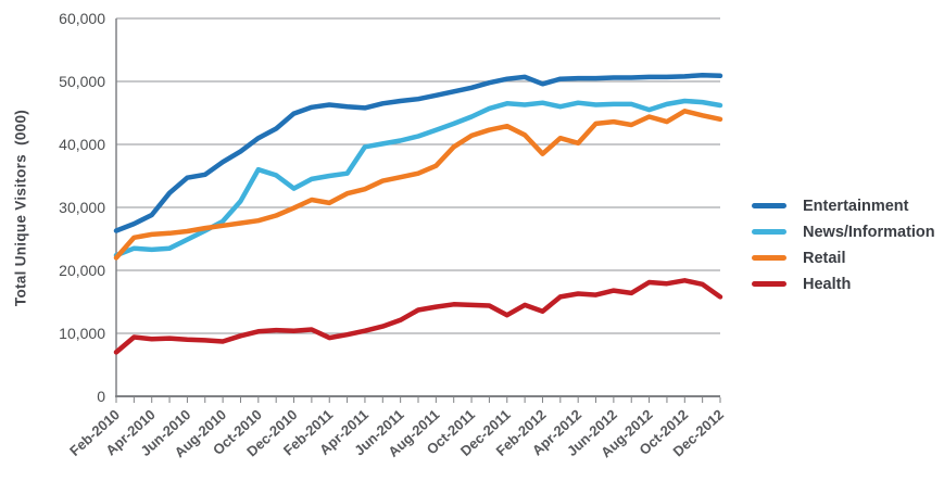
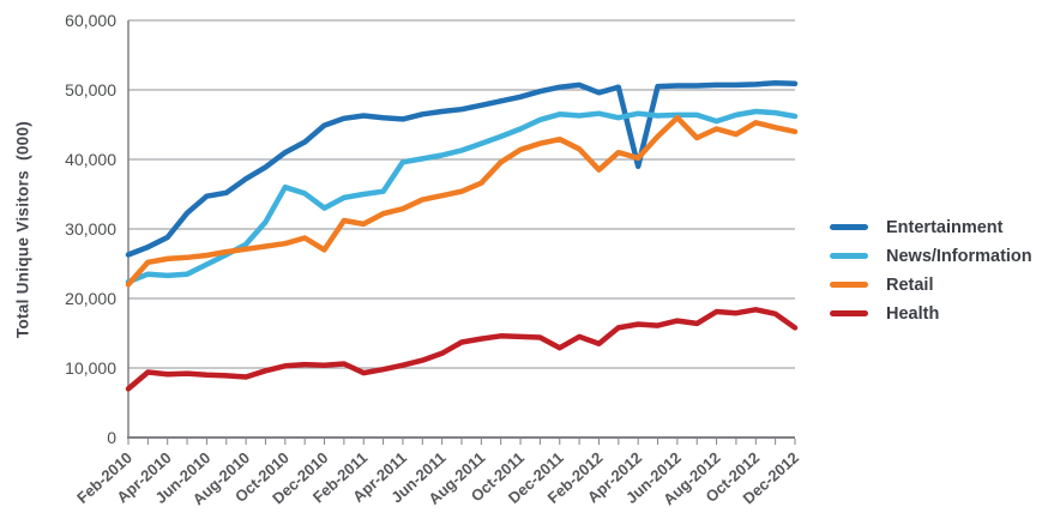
Retail/Dec-2010: 30000 -> 27000
Entertainment/Apr-2012: 50000 -> 39000
Retail/Jun-2012: 44000 -> 46000
